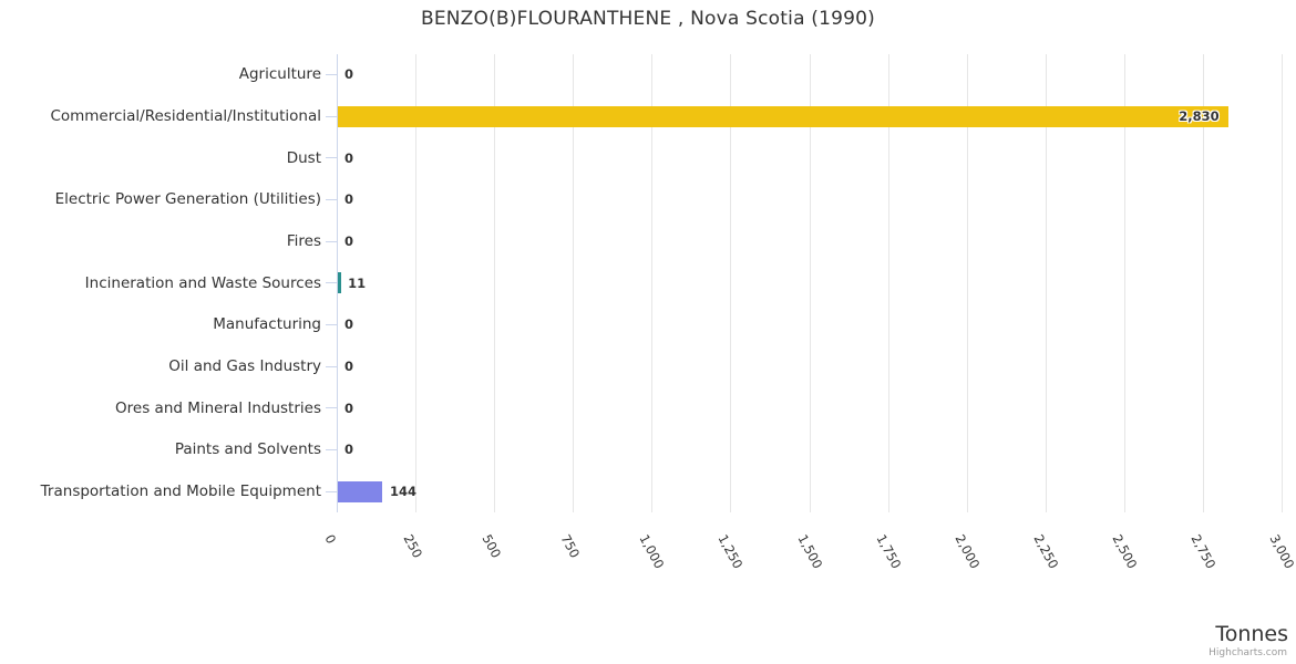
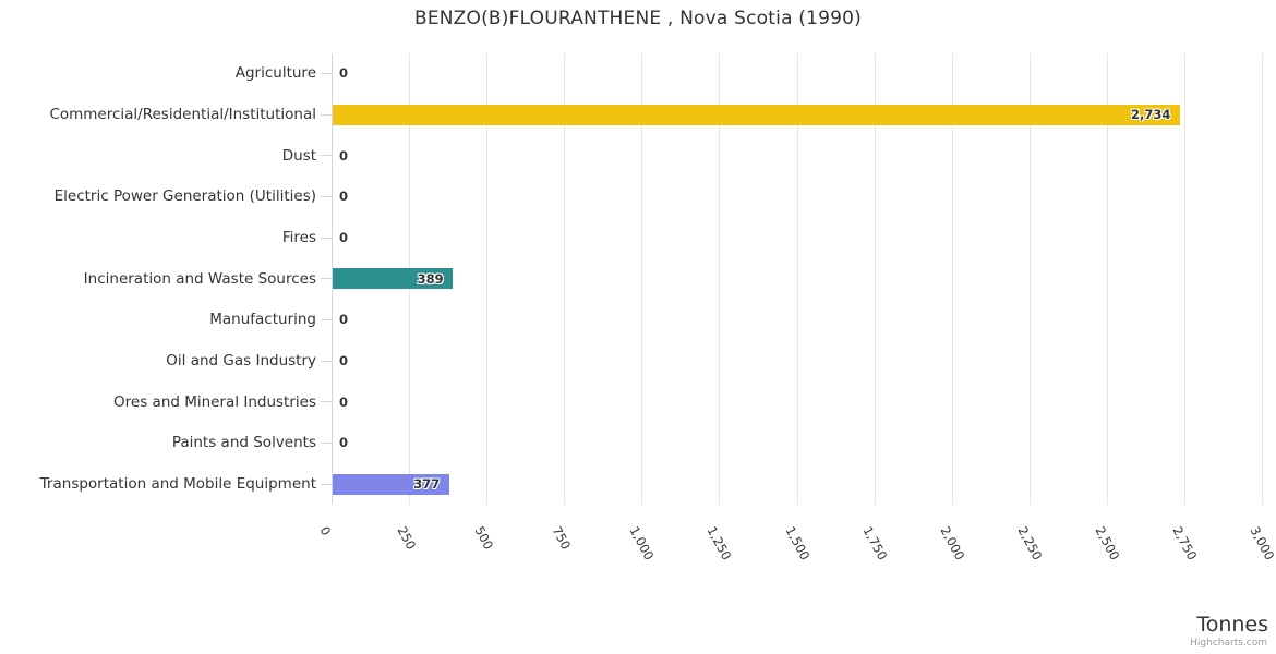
Commercial/Residential/Institutional: 2,830 -> 2,734
Incineration and Waste Sources: 11 -> 389
Transportation and Mobile Equipment: 144 -> 377
